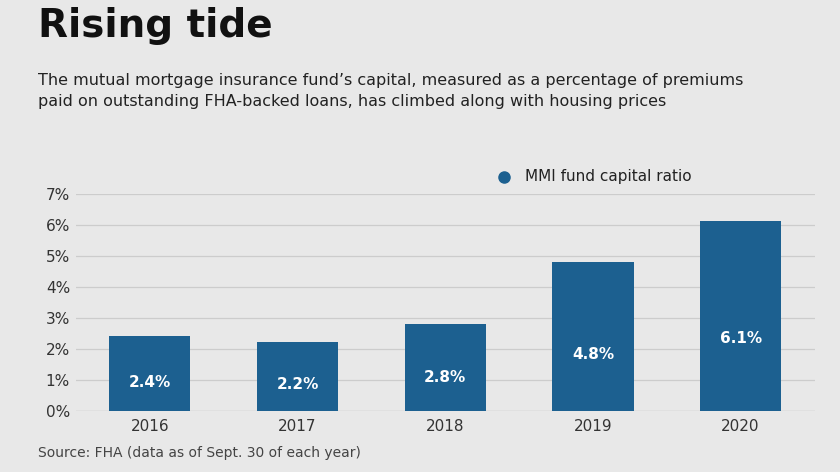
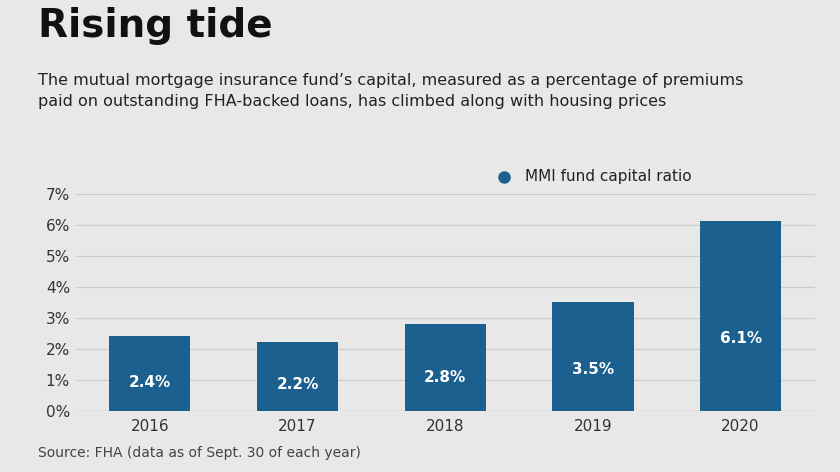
2019: 4.8% -> 3.5%
